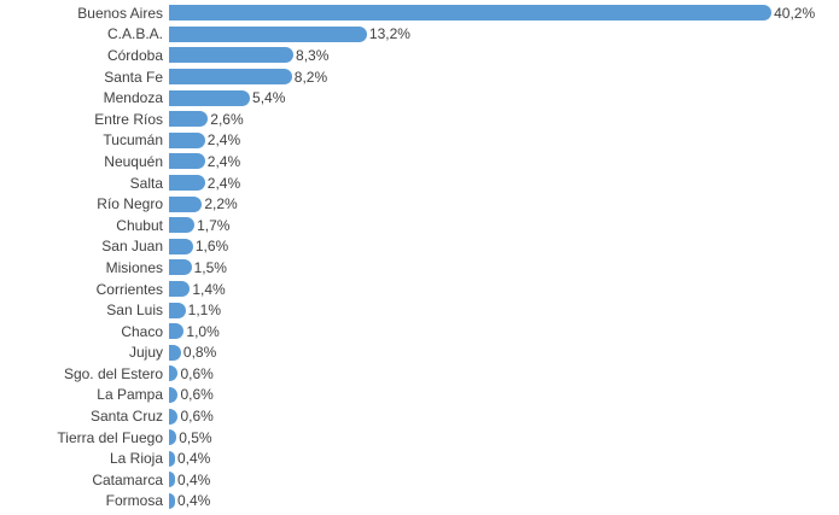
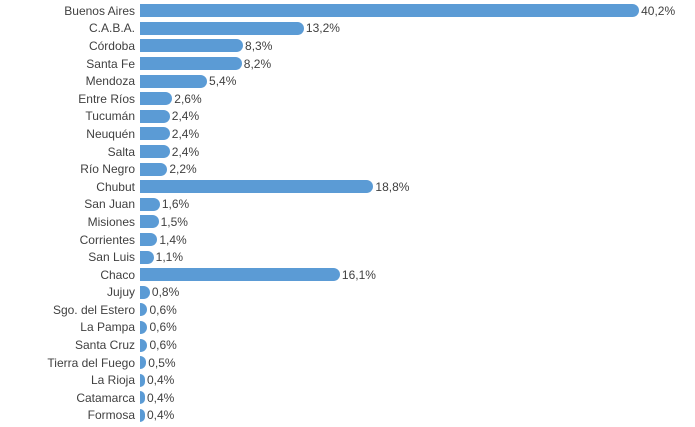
Chubut: 1,7% -> 18,8%
Chaco: 1,0% -> 16,1%
